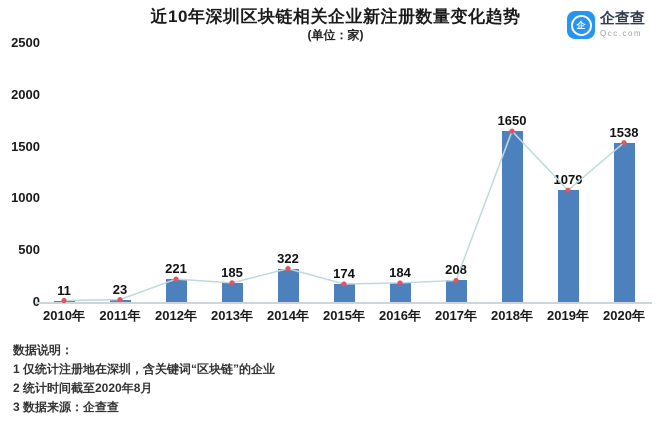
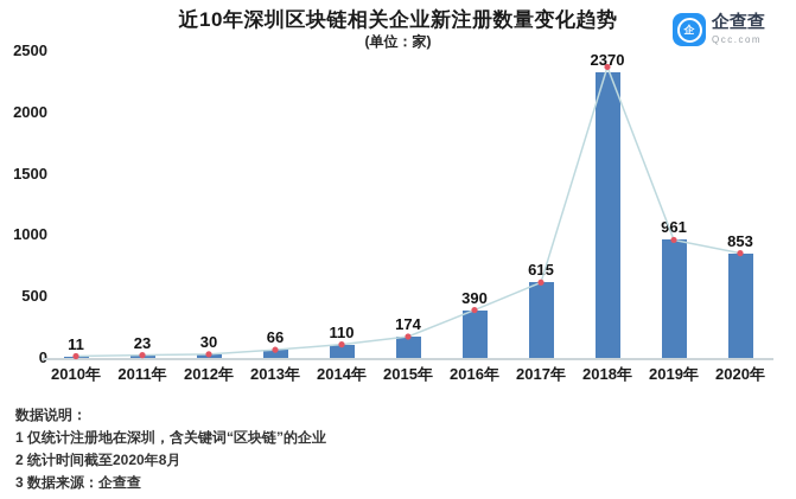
2012年: 221 -> 30
2013年: 185 -> 66
2014年: 322 -> 110
2016年: 184 -> 390
2017年: 208 -> 615
2018年: 1650 -> 2370
2019年: 1079 -> 961
2020年: 1538 -> 853
